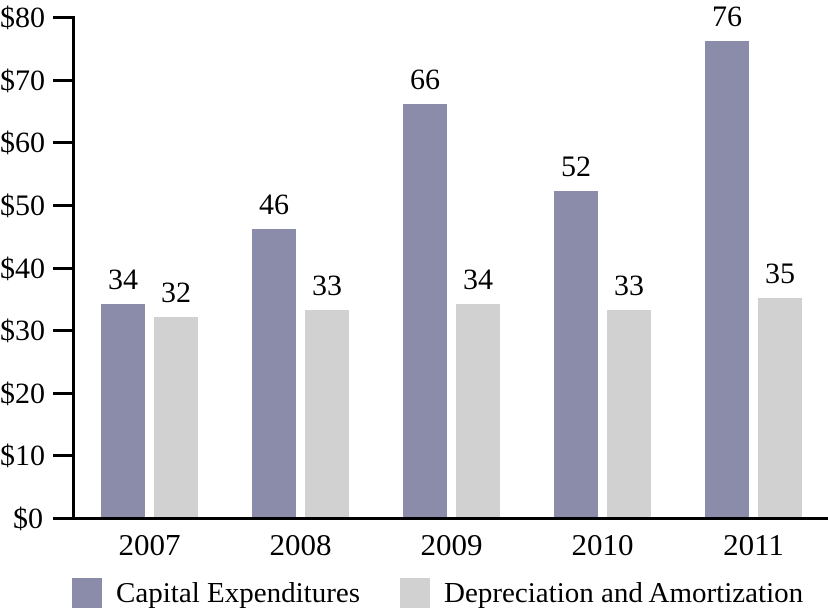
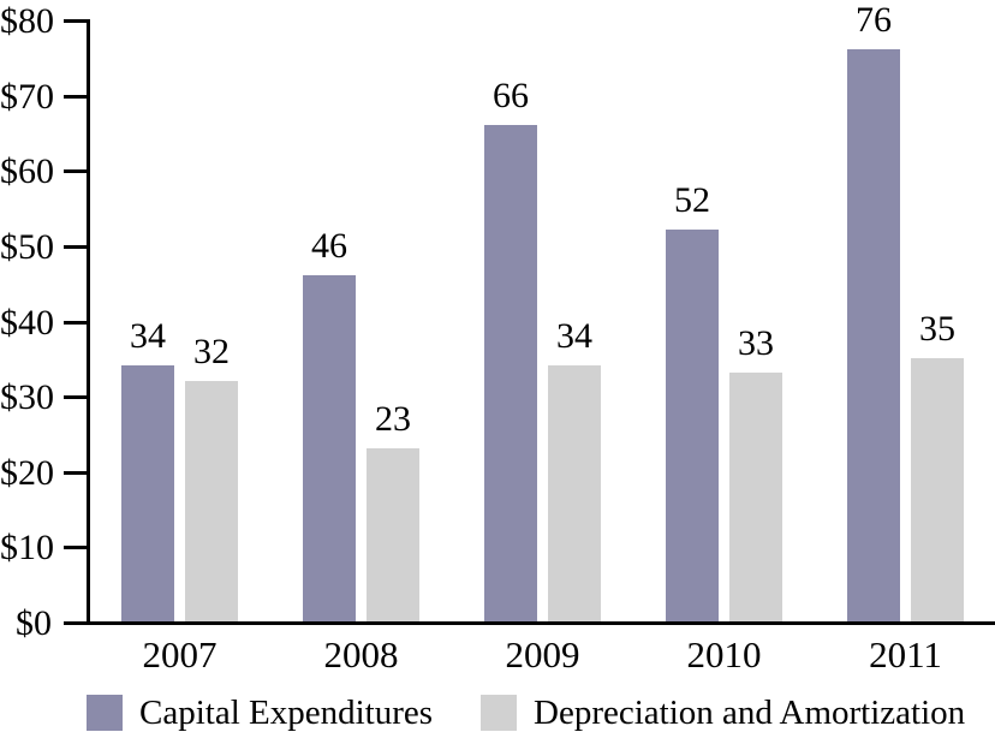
Depreciation and Amortization/2008: 33 -> 23
